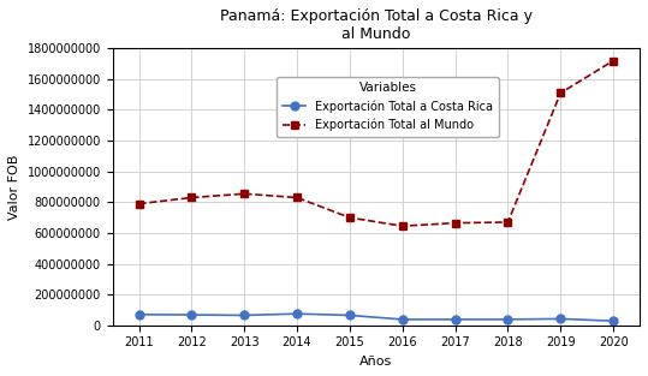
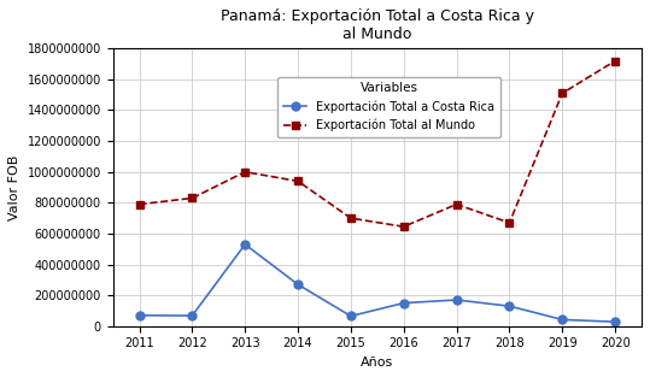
Exportación Total a Costa Rica/2013: 60000000 -> 530000000
Exportación Total al Mundo/2013: 860000000 -> 1000000000
Exportación Total a Costa Rica/2014: 80000000 -> 270000000
Exportación Total al Mundo/2014: 830000000 -> 940000000
Exportación Total a Costa Rica/2016: 40000000 -> 150000000
Exportación Total a Costa Rica/2017: 40000000 -> 170000000
Exportación Total al Mundo/2017: 660000000 -> 790000000
Exportación Total a Costa Rica/2018: 40000000 -> 130000000
